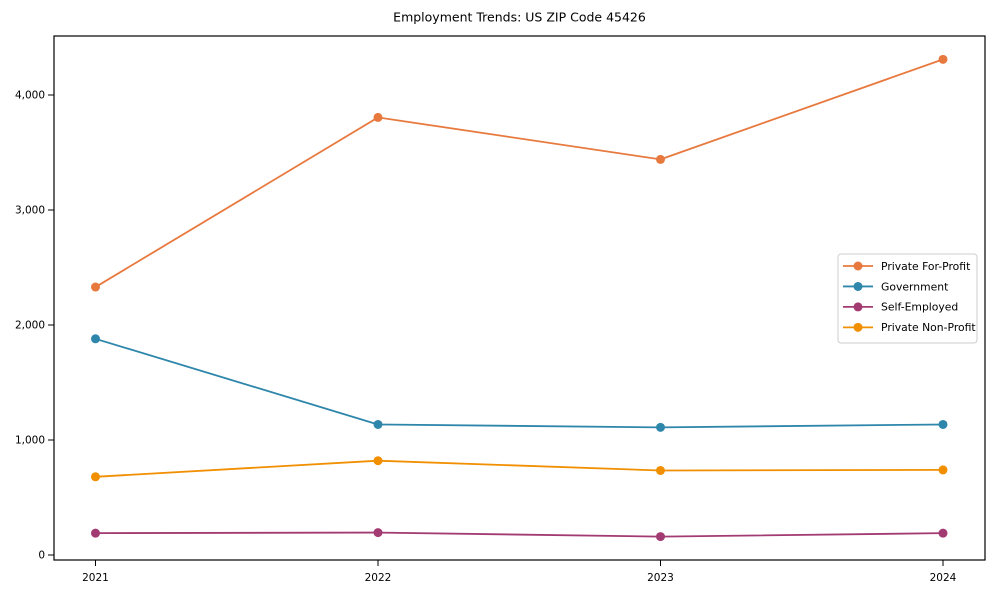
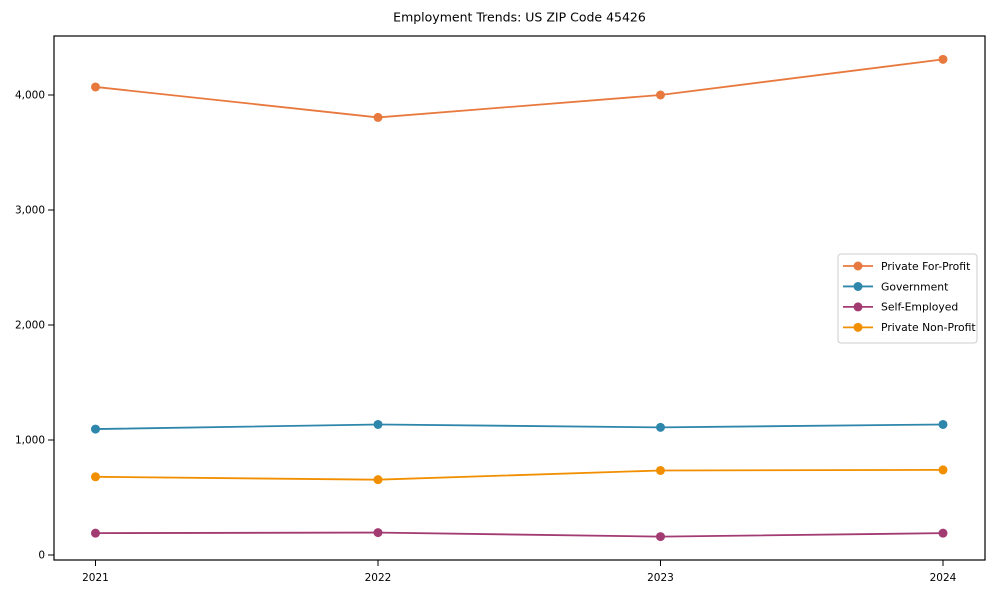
Private For-Profit/2021: 2330 -> 4070
Government/2021: 1880 -> 1100
Private Non-Profit/2022: 820 -> 660
Private For-Profit/2023: 3440 -> 4000
